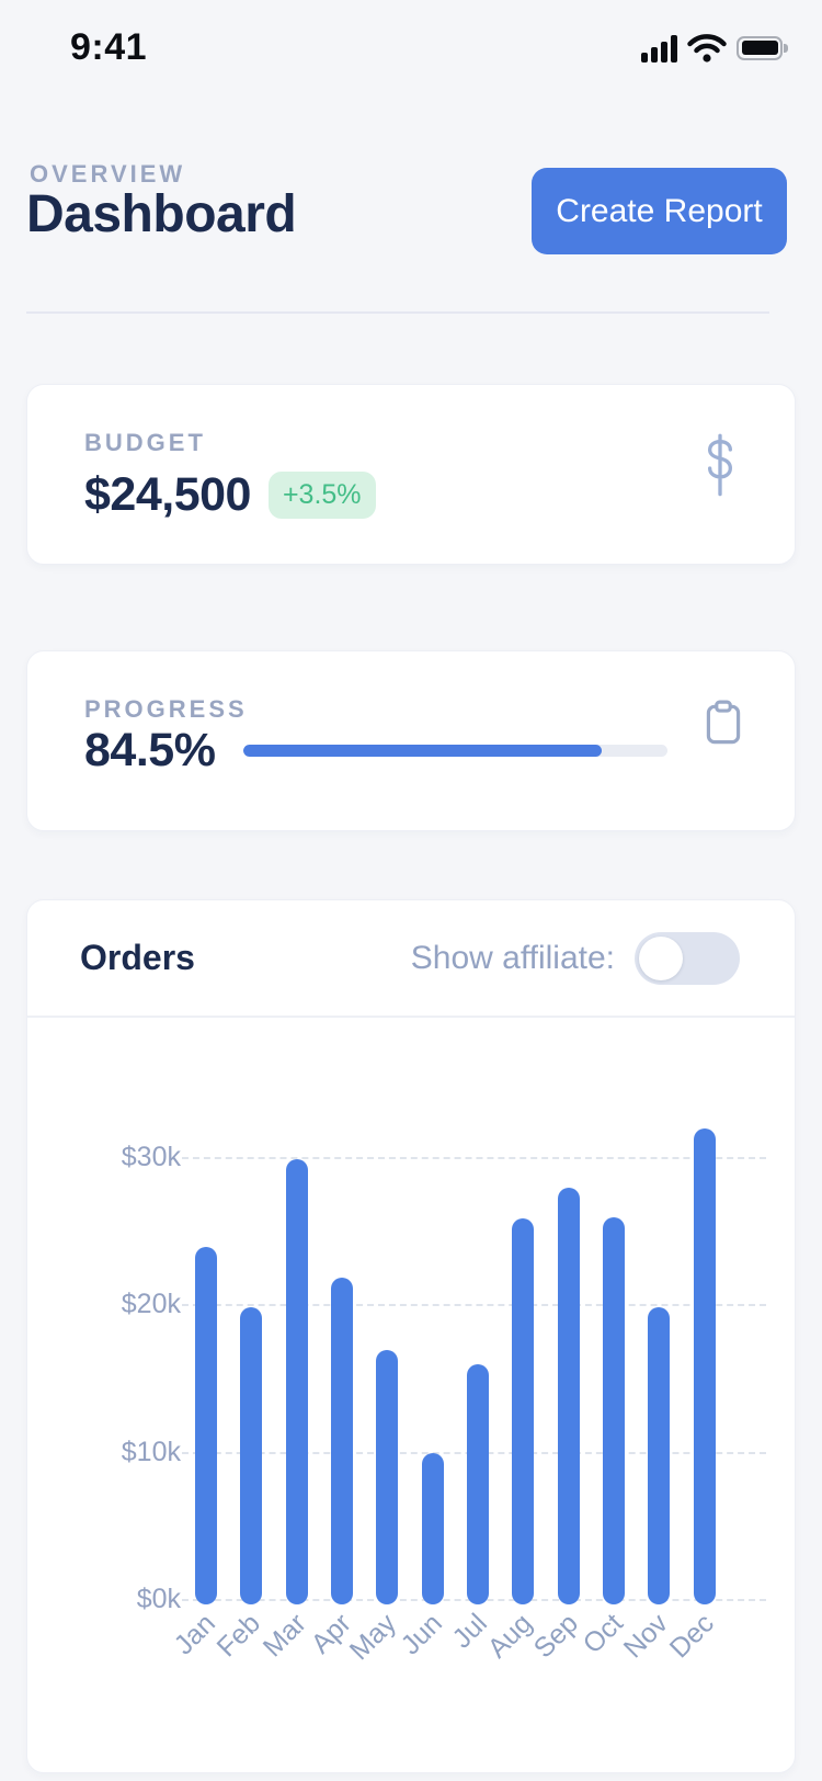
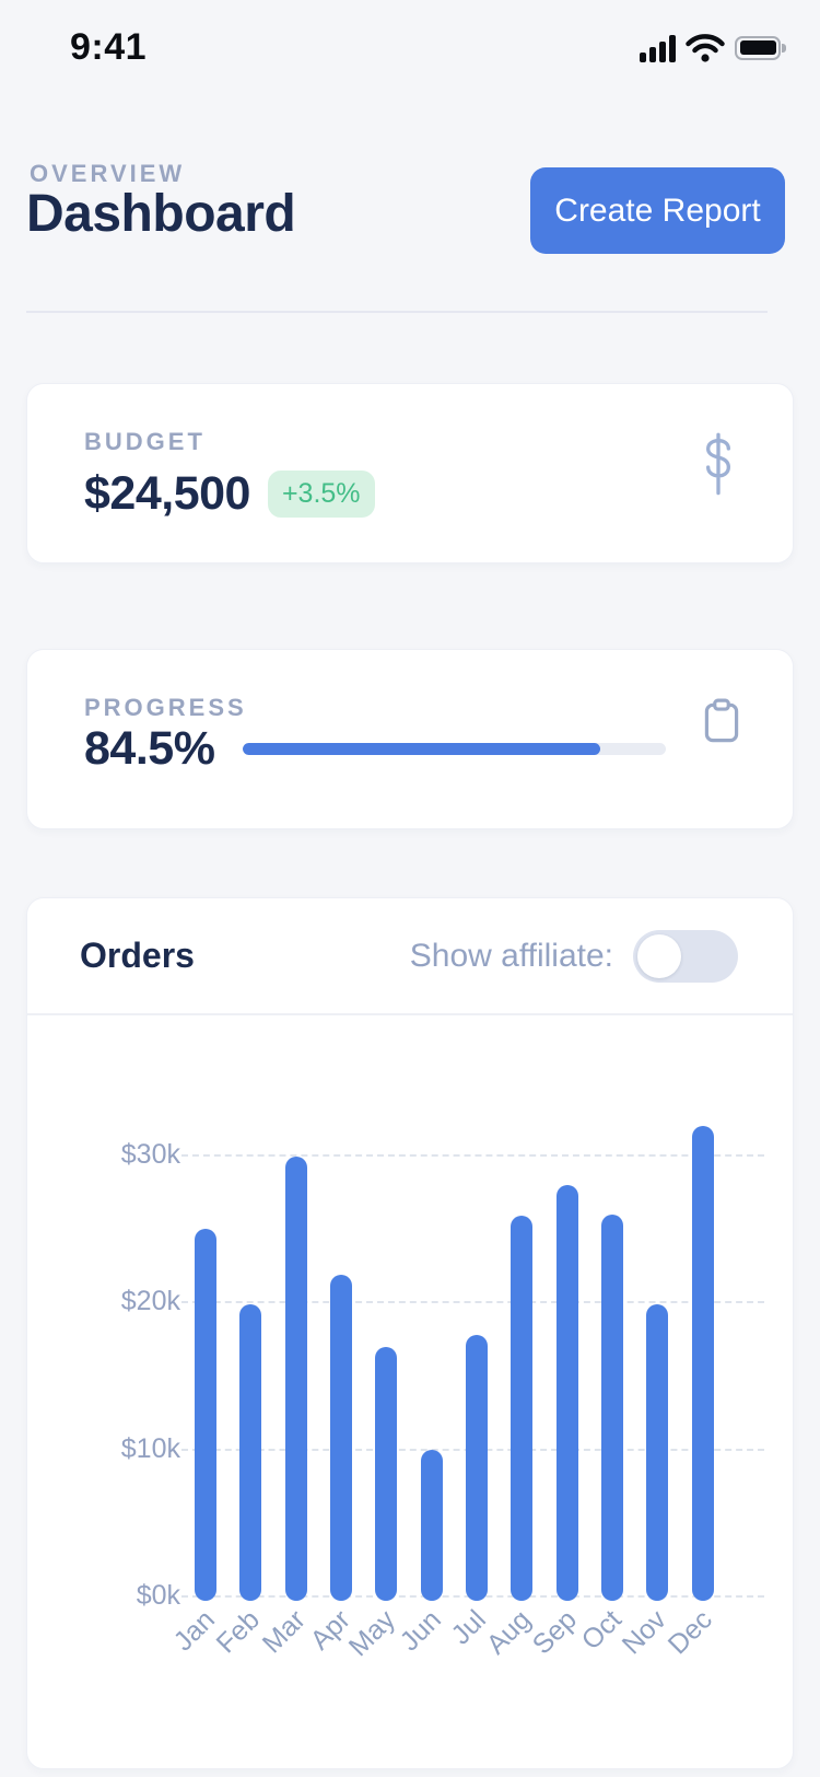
Jan: $23.9k -> $24.9k
Jul: $15.9k -> $17.7k
